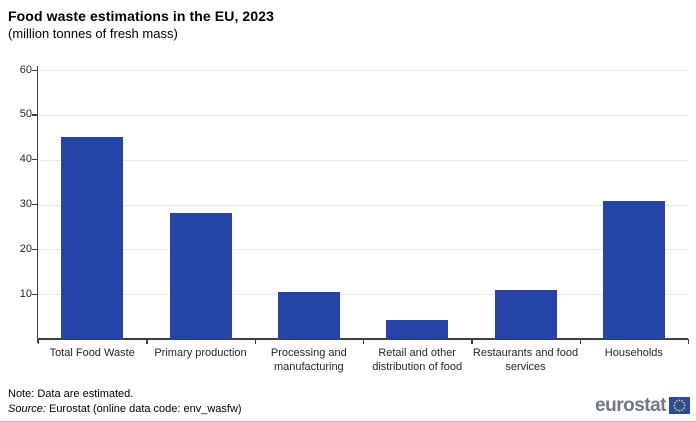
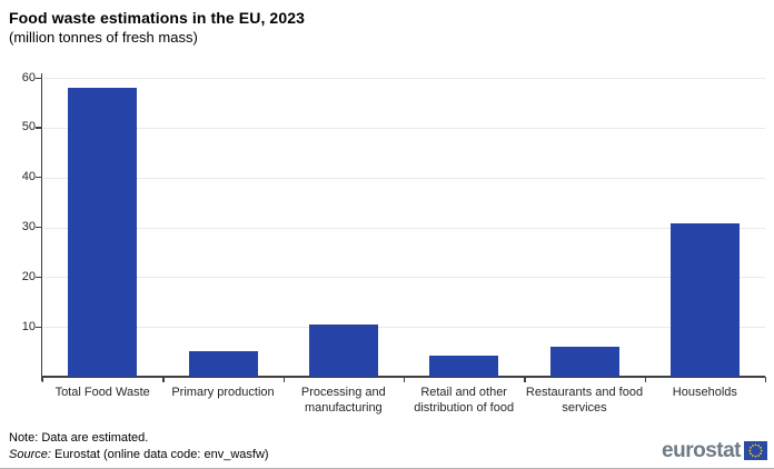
Total Food Waste: 45 -> 58
Primary production: 28 -> 5
Restaurants and food services: 11 -> 6
